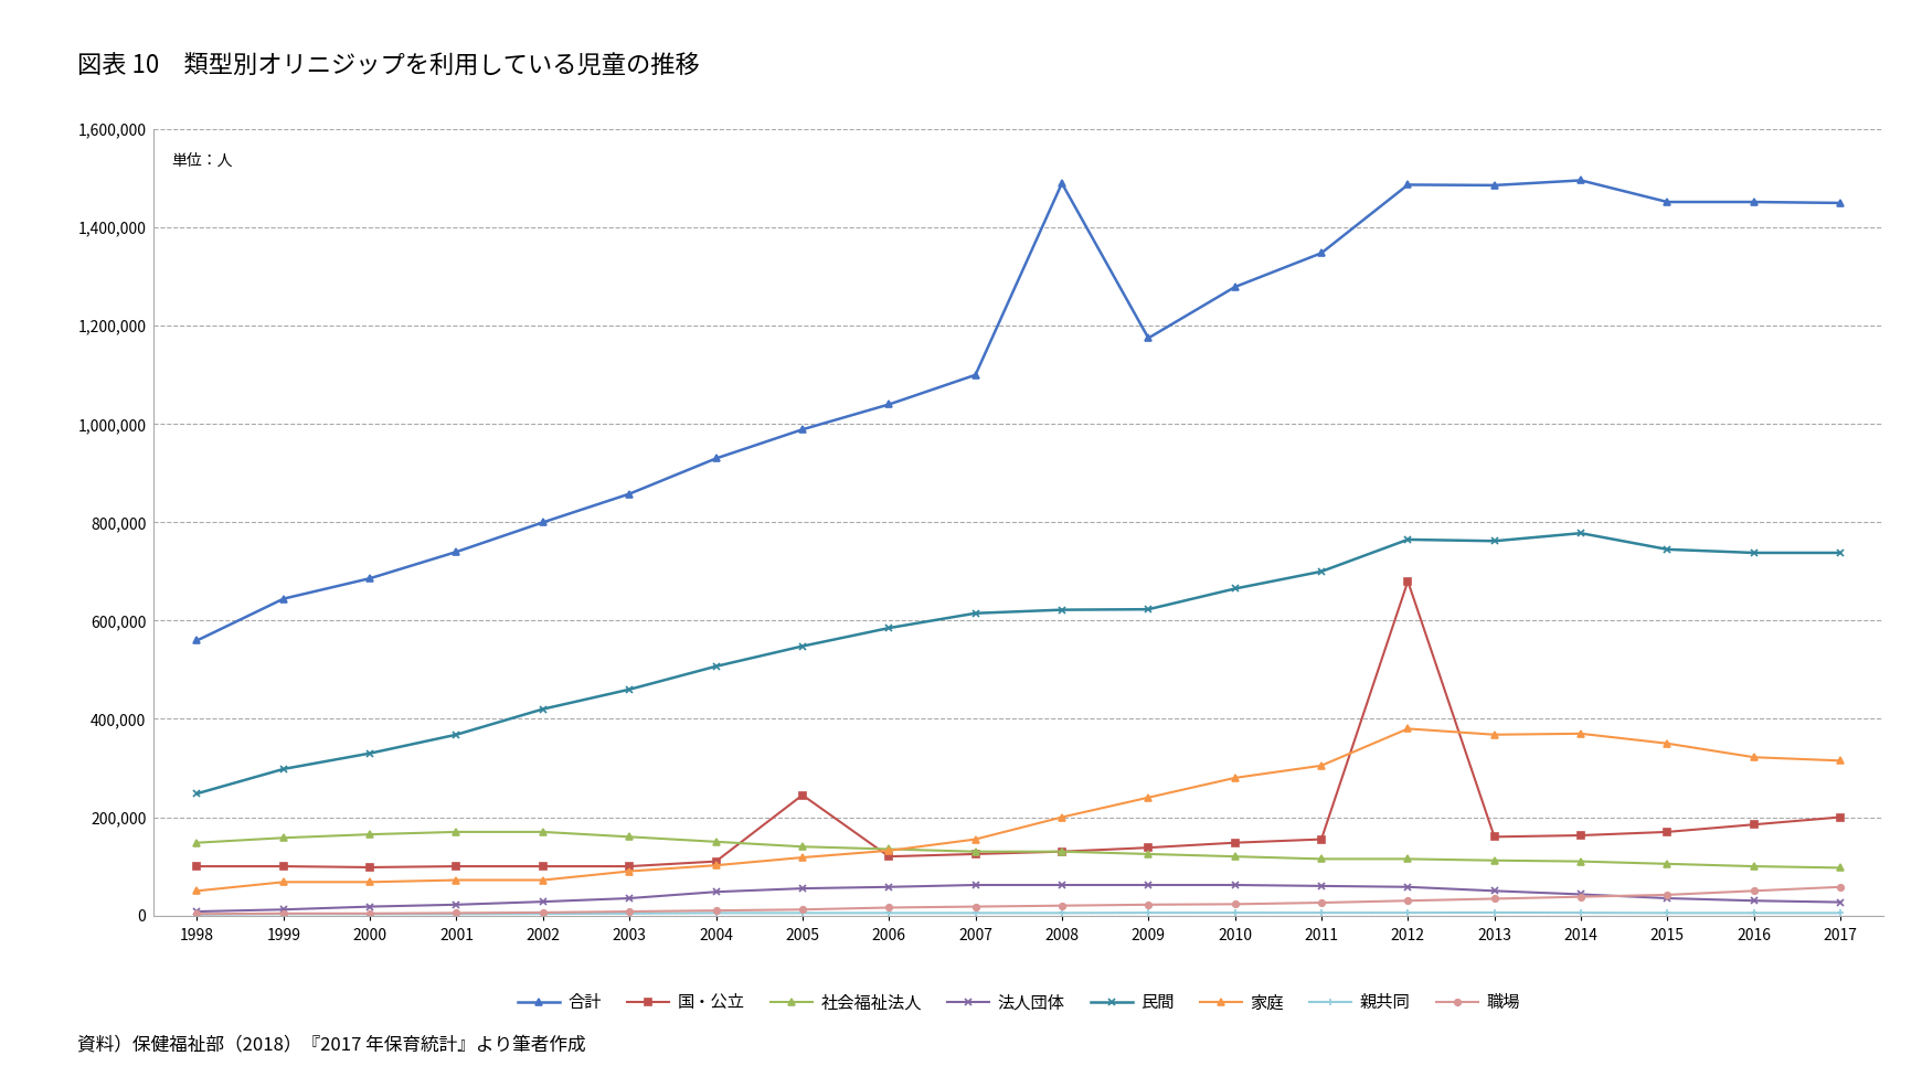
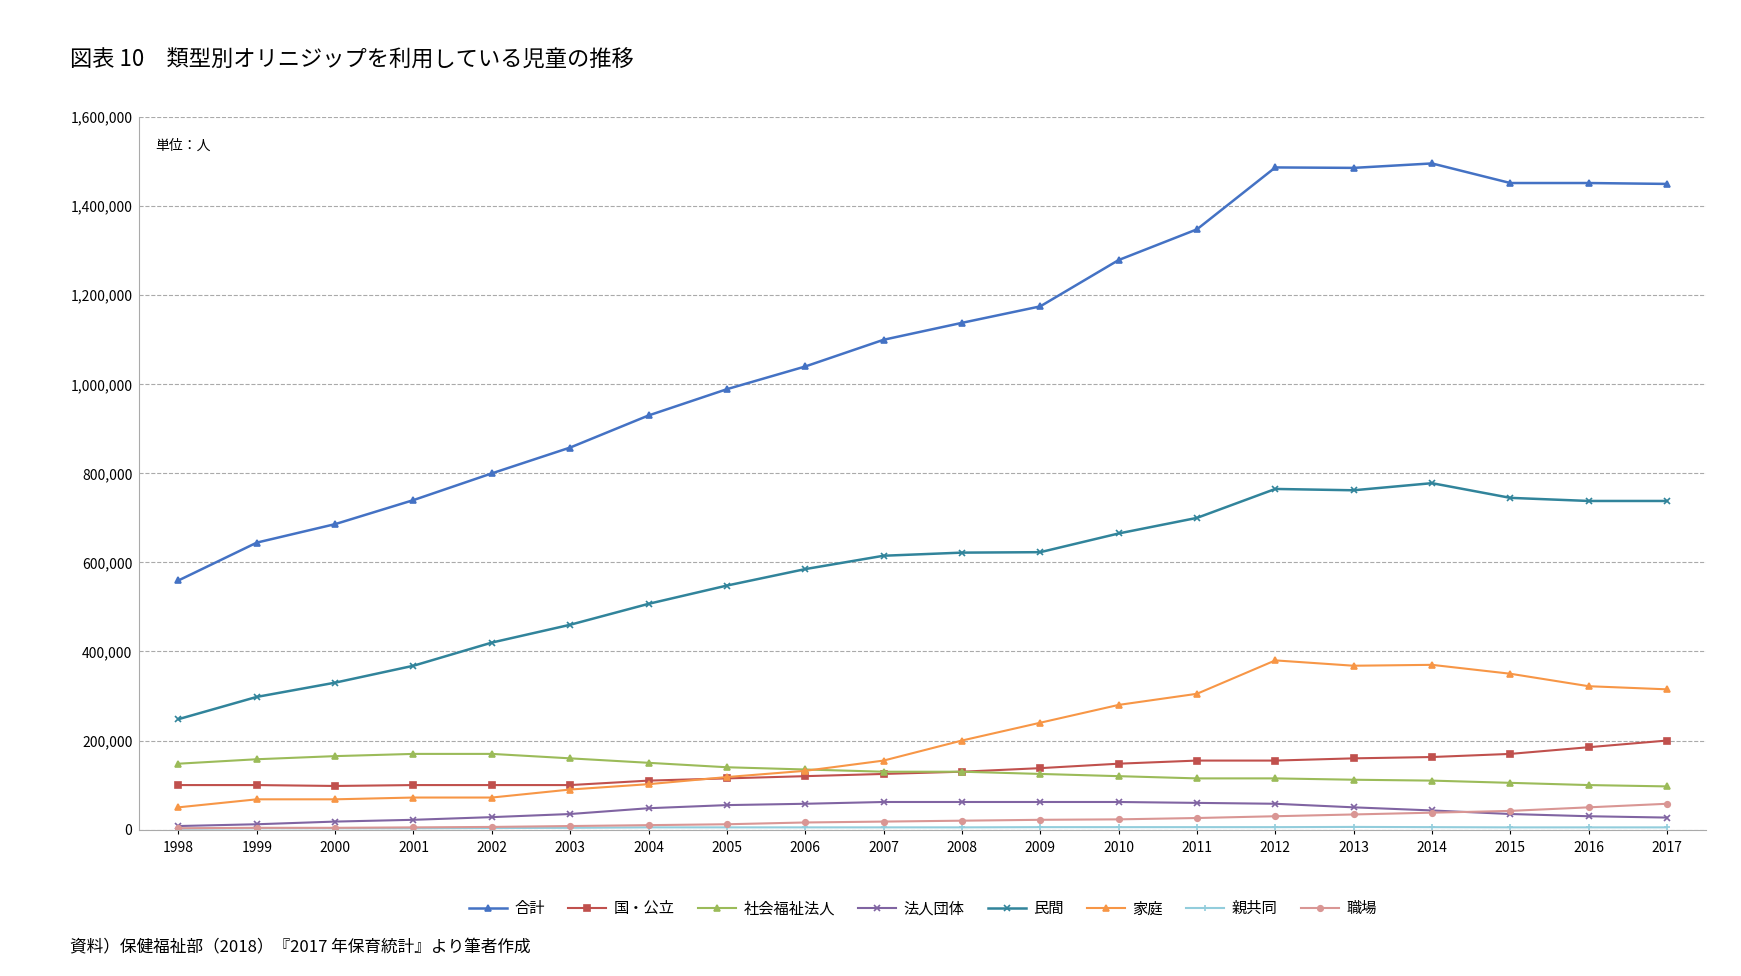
国・公立/2005: 245,000 -> 115,000
合計/2008: 1,490,000 -> 1,138,000
国・公立/2012: 680,000 -> 155,000
